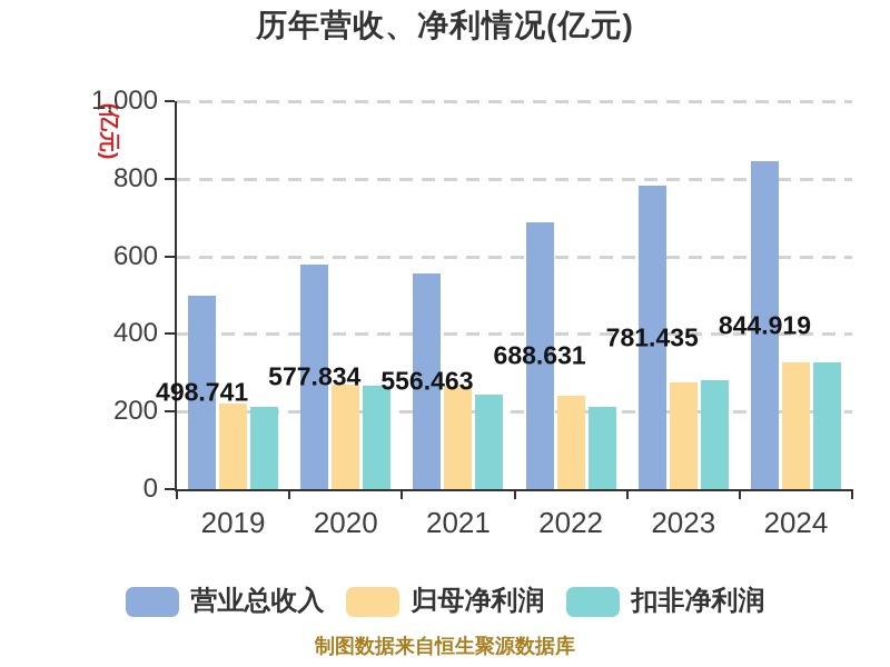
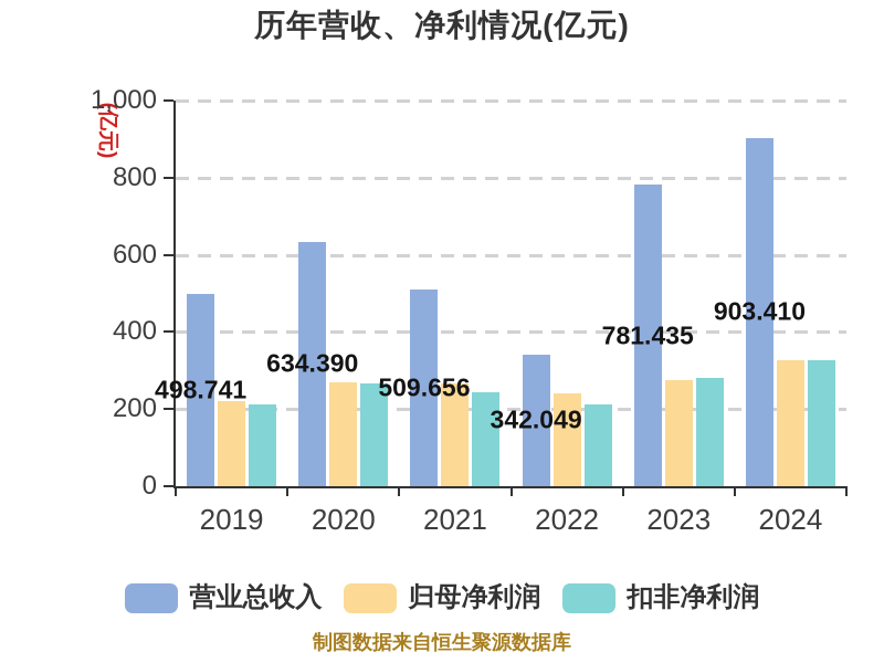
营业总收入/2020: 577.834 -> 634.390
营业总收入/2021: 556.463 -> 509.656
营业总收入/2022: 688.631 -> 342.049
营业总收入/2024: 844.919 -> 903.410
